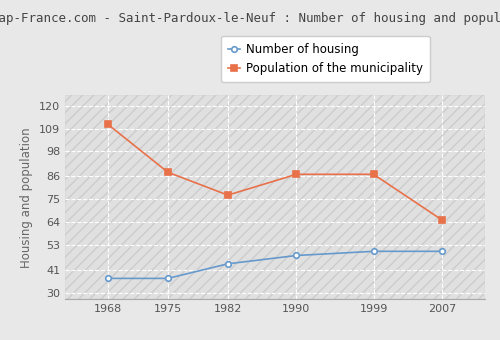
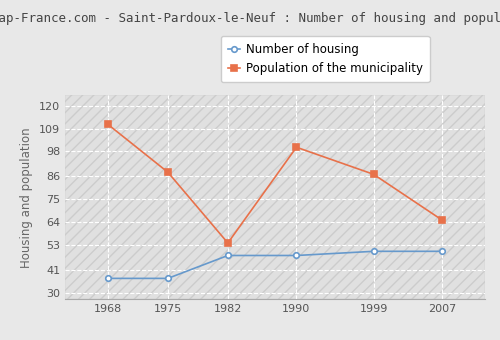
Number of housing/1982: 44 -> 48
Population of the municipality/1982: 77 -> 54
Population of the municipality/1990: 87 -> 100
